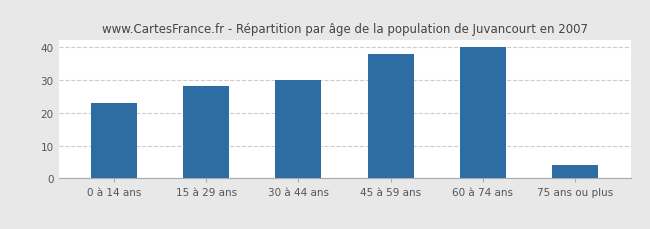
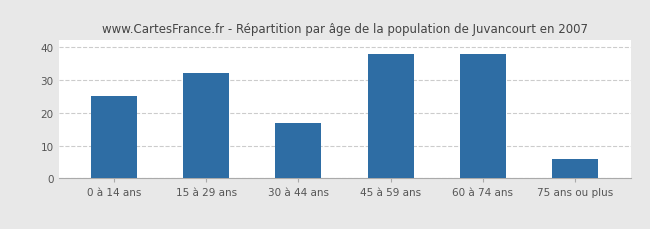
0 à 14 ans: 23 -> 25
15 à 29 ans: 28 -> 32
30 à 44 ans: 30 -> 17
60 à 74 ans: 40 -> 38
75 ans ou plus: 4 -> 6
